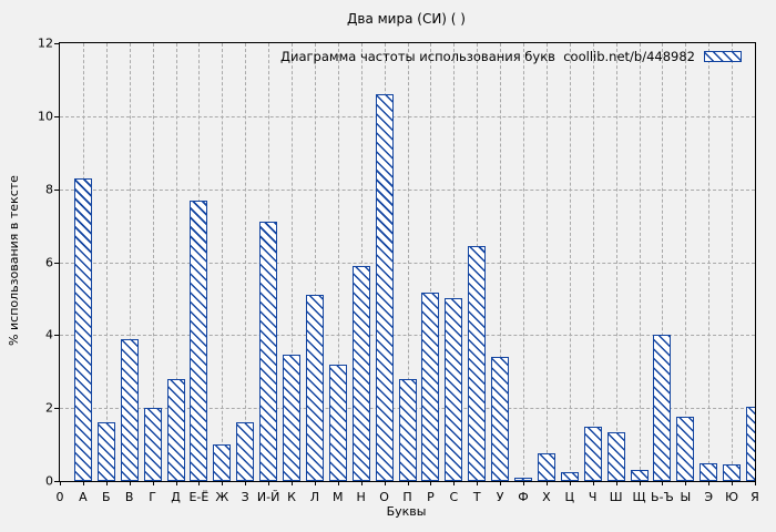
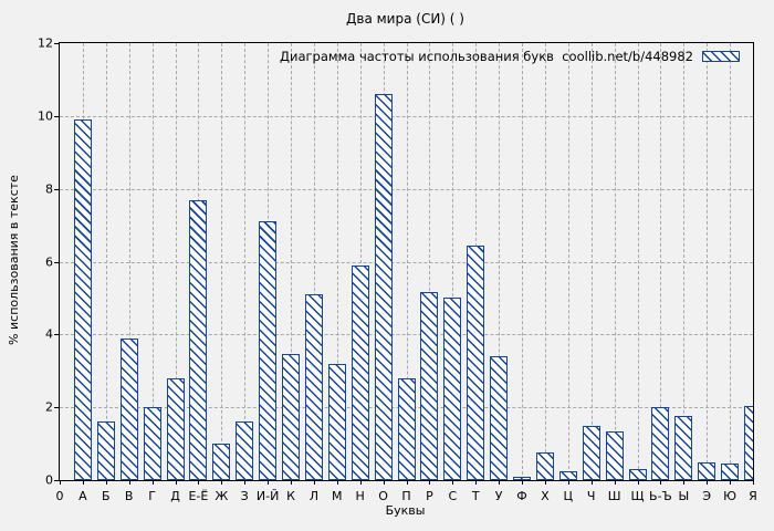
А: 8.3 -> 9.9
Ь-Ъ: 4.0 -> 2.0
